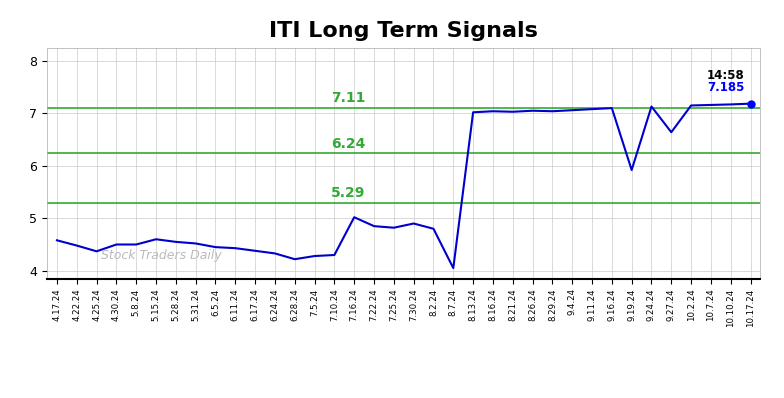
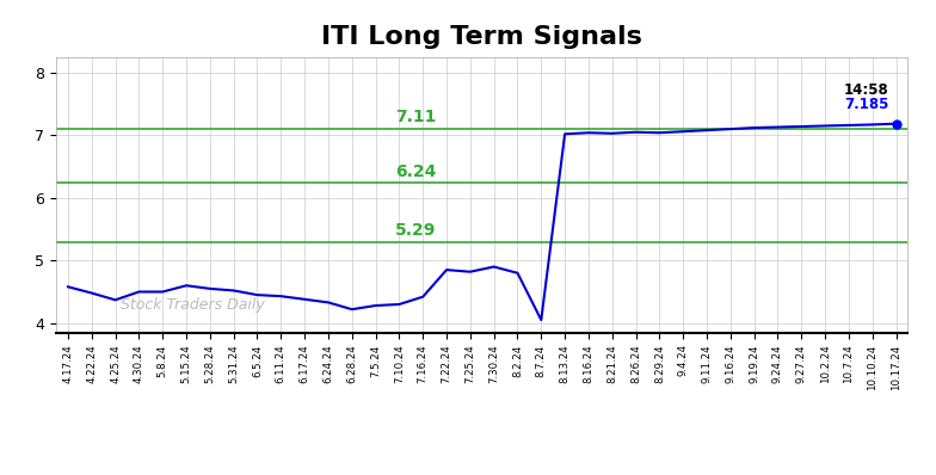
7.16.24: 5.02 -> 4.42
9.19.24: 5.92 -> 7.12
9.27.24: 6.64 -> 7.14
